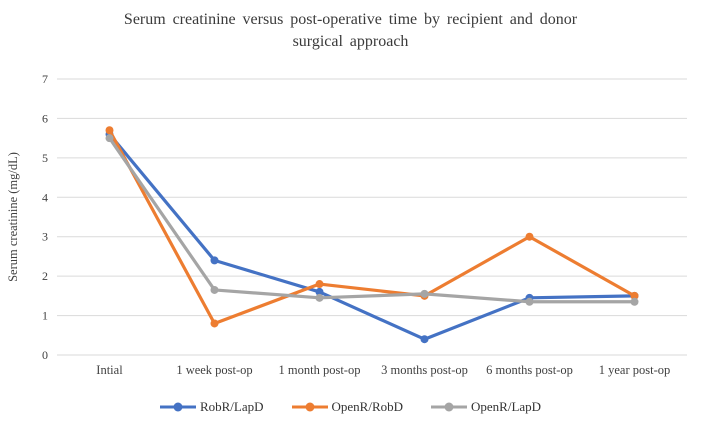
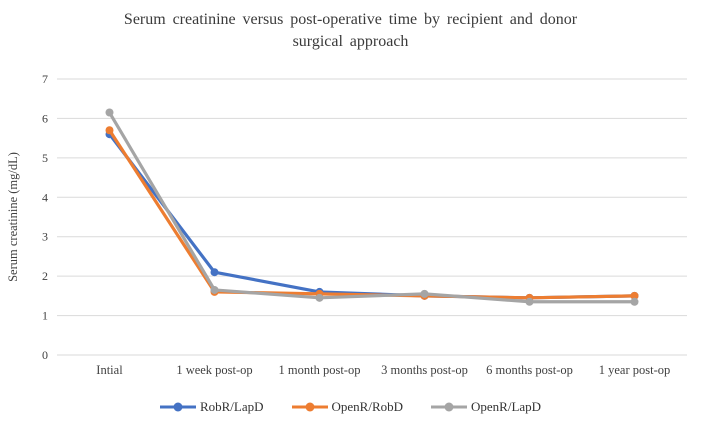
OpenR/LapD/Intial: 5.5 -> 6.2
RobR/LapD/1 week post-op: 2.4 -> 2.1
OpenR/RobD/1 week post-op: 0.8 -> 1.6
OpenR/RobD/1 month post-op: 1.8 -> 1.6
RobR/LapD/3 months post-op: 0.4 -> 1.5
OpenR/RobD/6 months post-op: 3.0 -> 1.4
